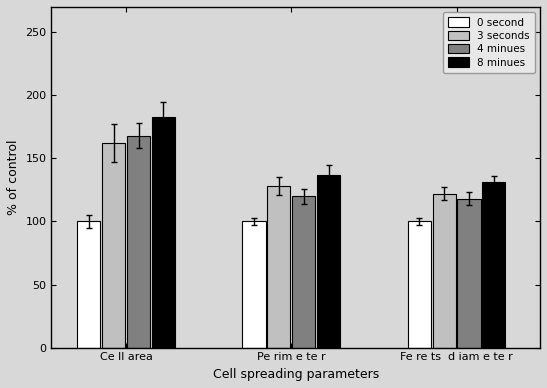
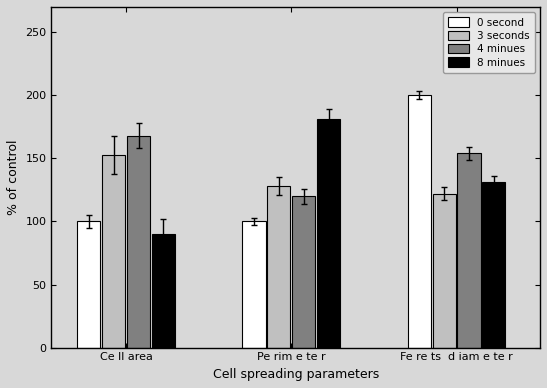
3 seconds/Ce ll area: 162 -> 153
8 minues/Ce ll area: 183 -> 90
8 minues/Pe rim e te r: 137 -> 181
0 second/Fe re ts d iam e te r: 100 -> 200
4 minues/Fe re ts d iam e te r: 118 -> 154
